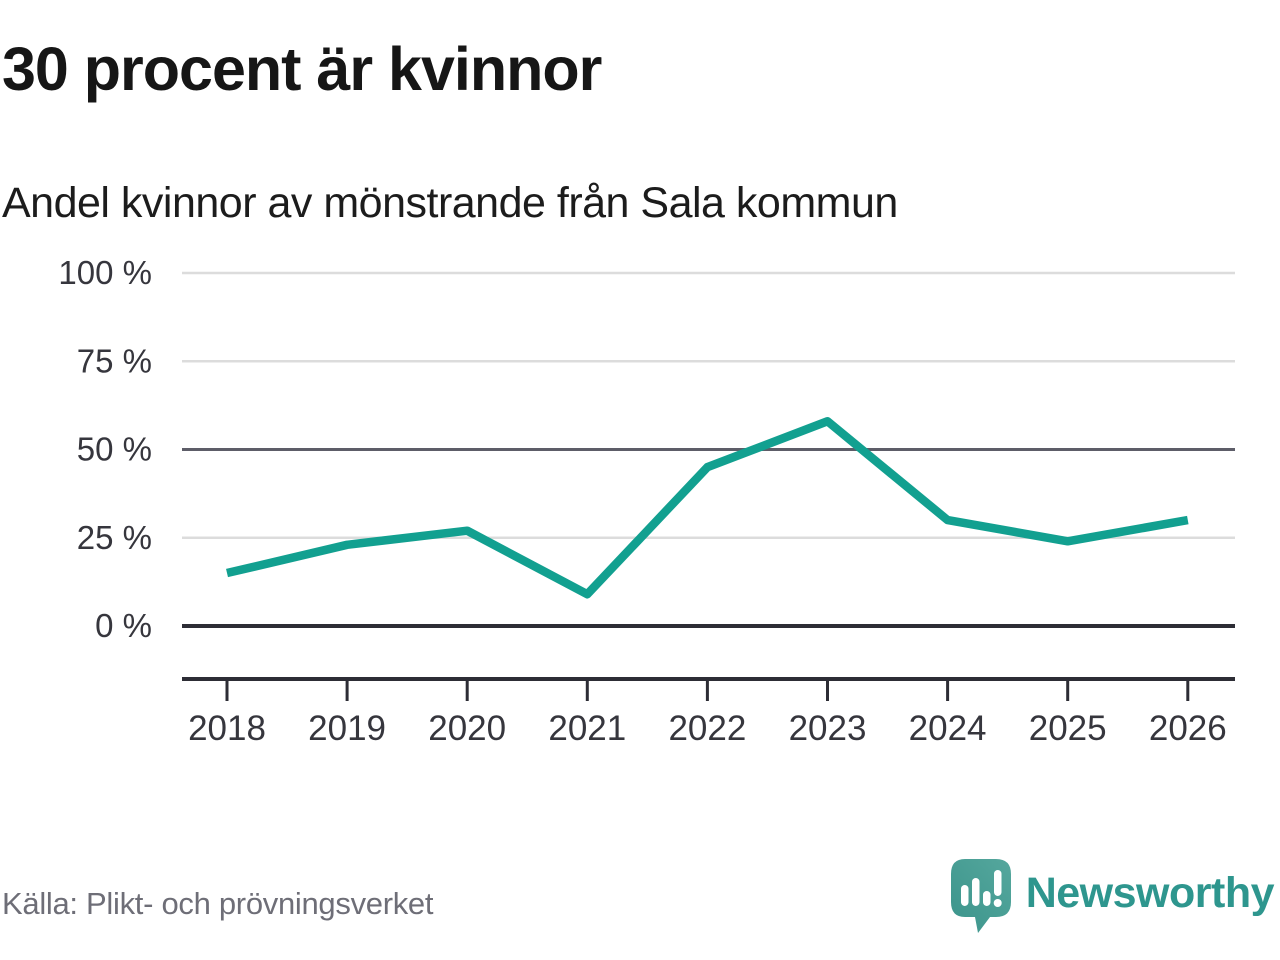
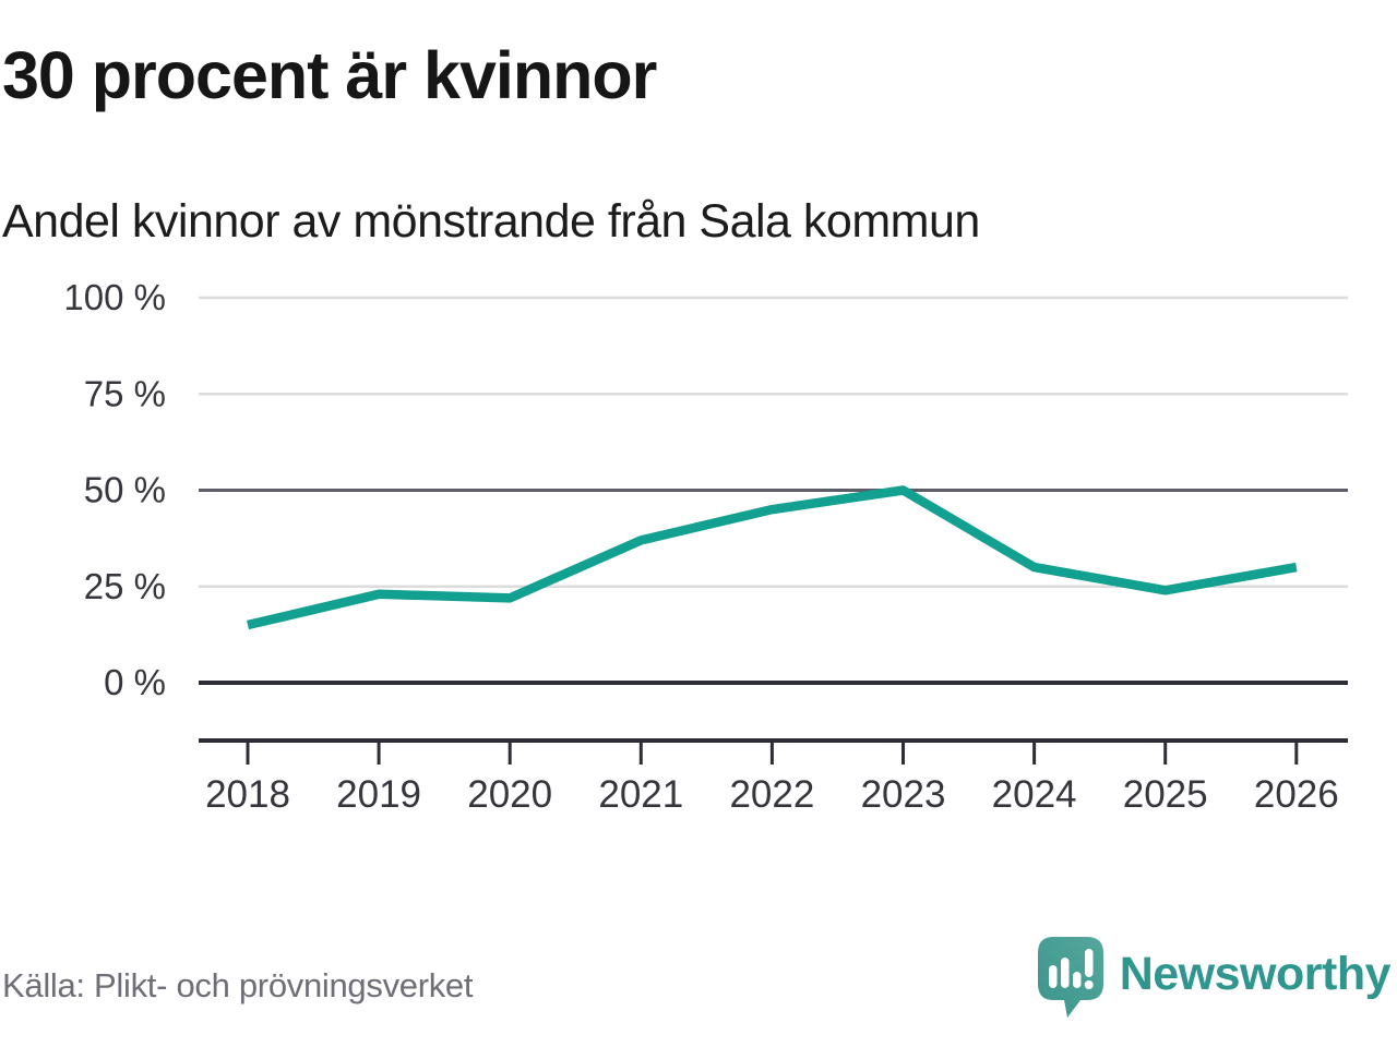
2020: 27% -> 22%
2021: 9% -> 37%
2023: 58% -> 50%
